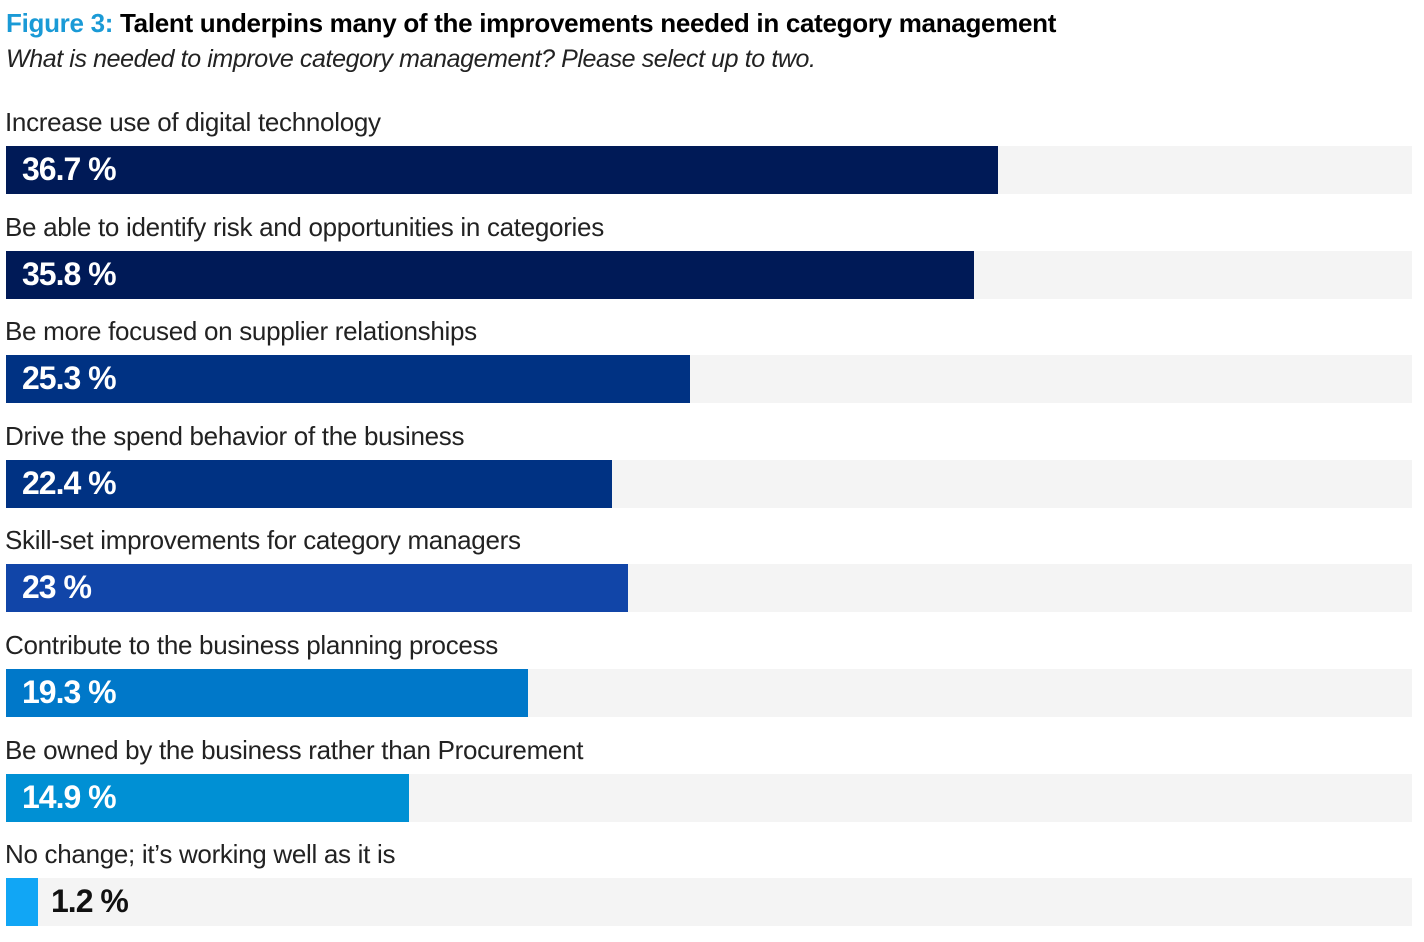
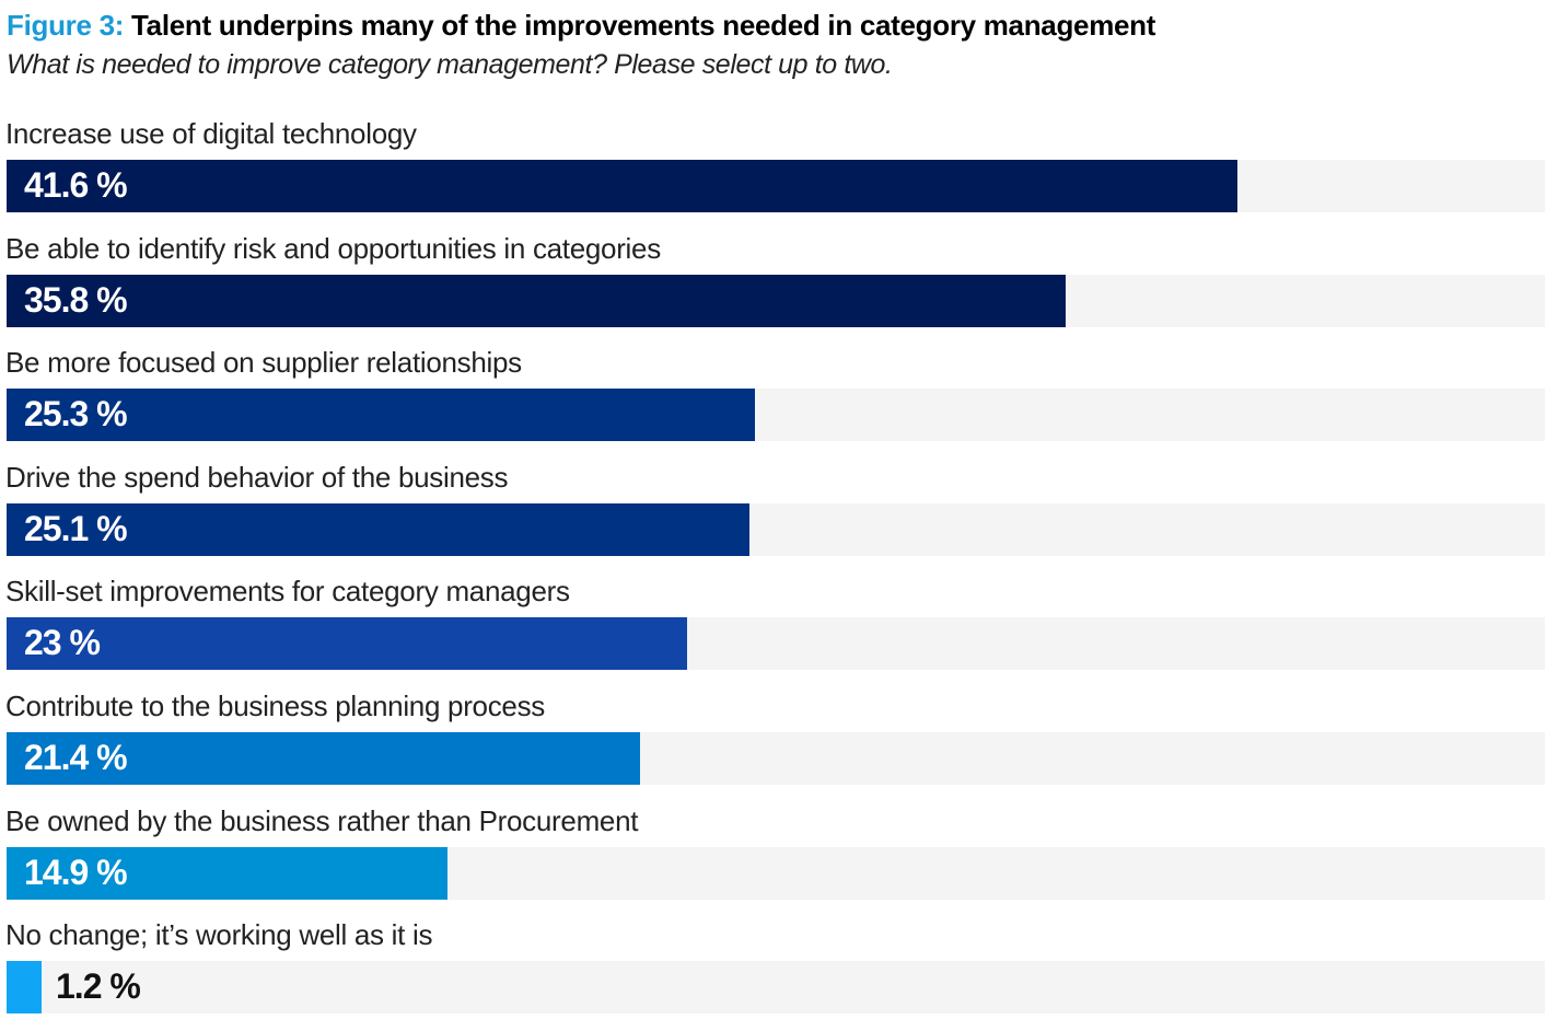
Increase use of digital technology: 36.7 -> 41.6
Drive the spend behavior of the business: 22.4 -> 25.1
Contribute to the business planning process: 19.3 -> 21.4
